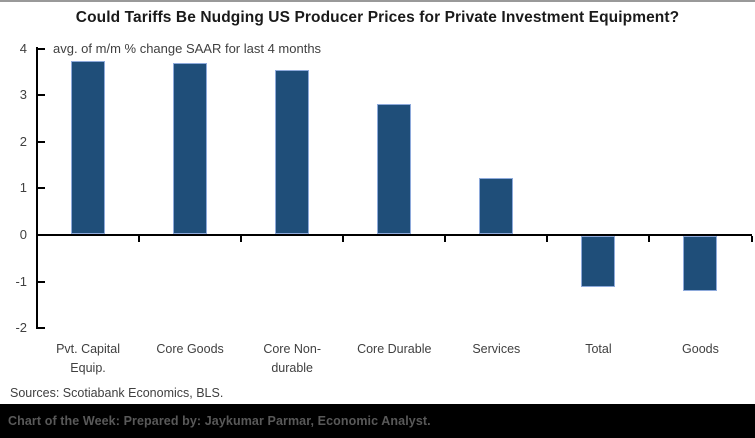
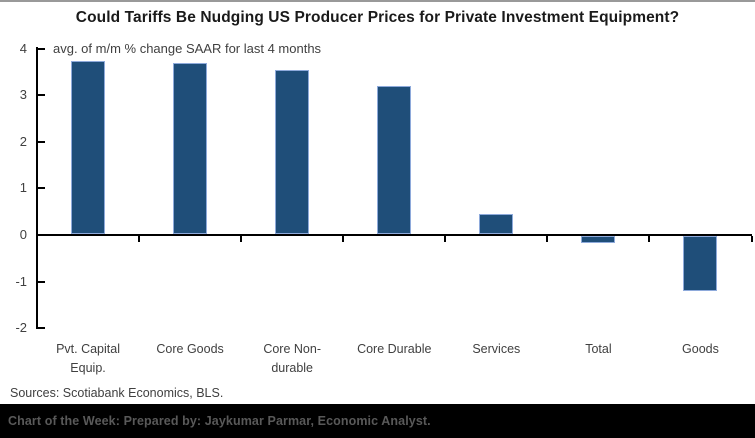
Core Durable: 2.8 -> 3.2
Services: 1.2 -> 0.4
Total: -1.1 -> -0.2
